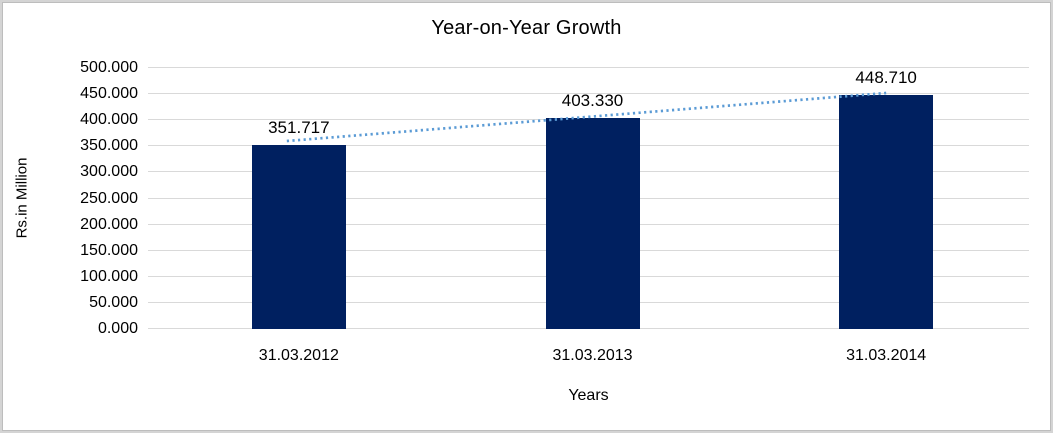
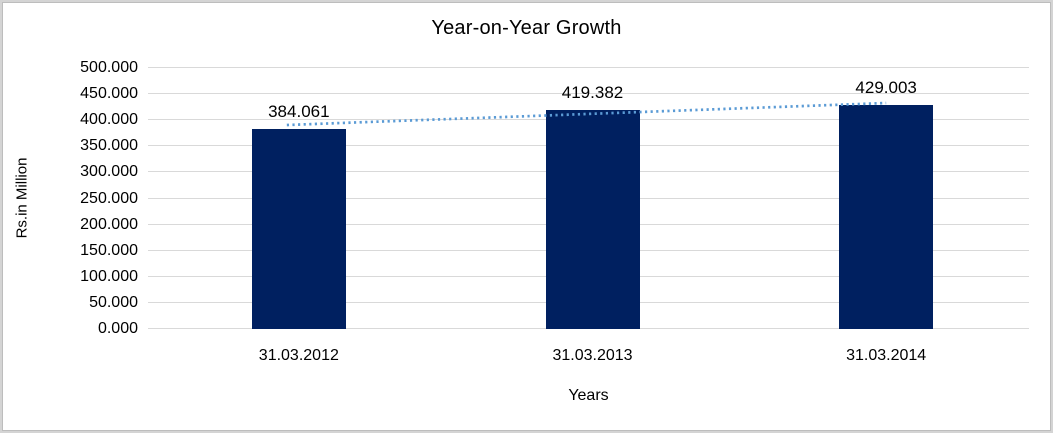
31.03.2012: 351.717 -> 384.061
31.03.2013: 403.330 -> 419.382
31.03.2014: 448.710 -> 429.003
